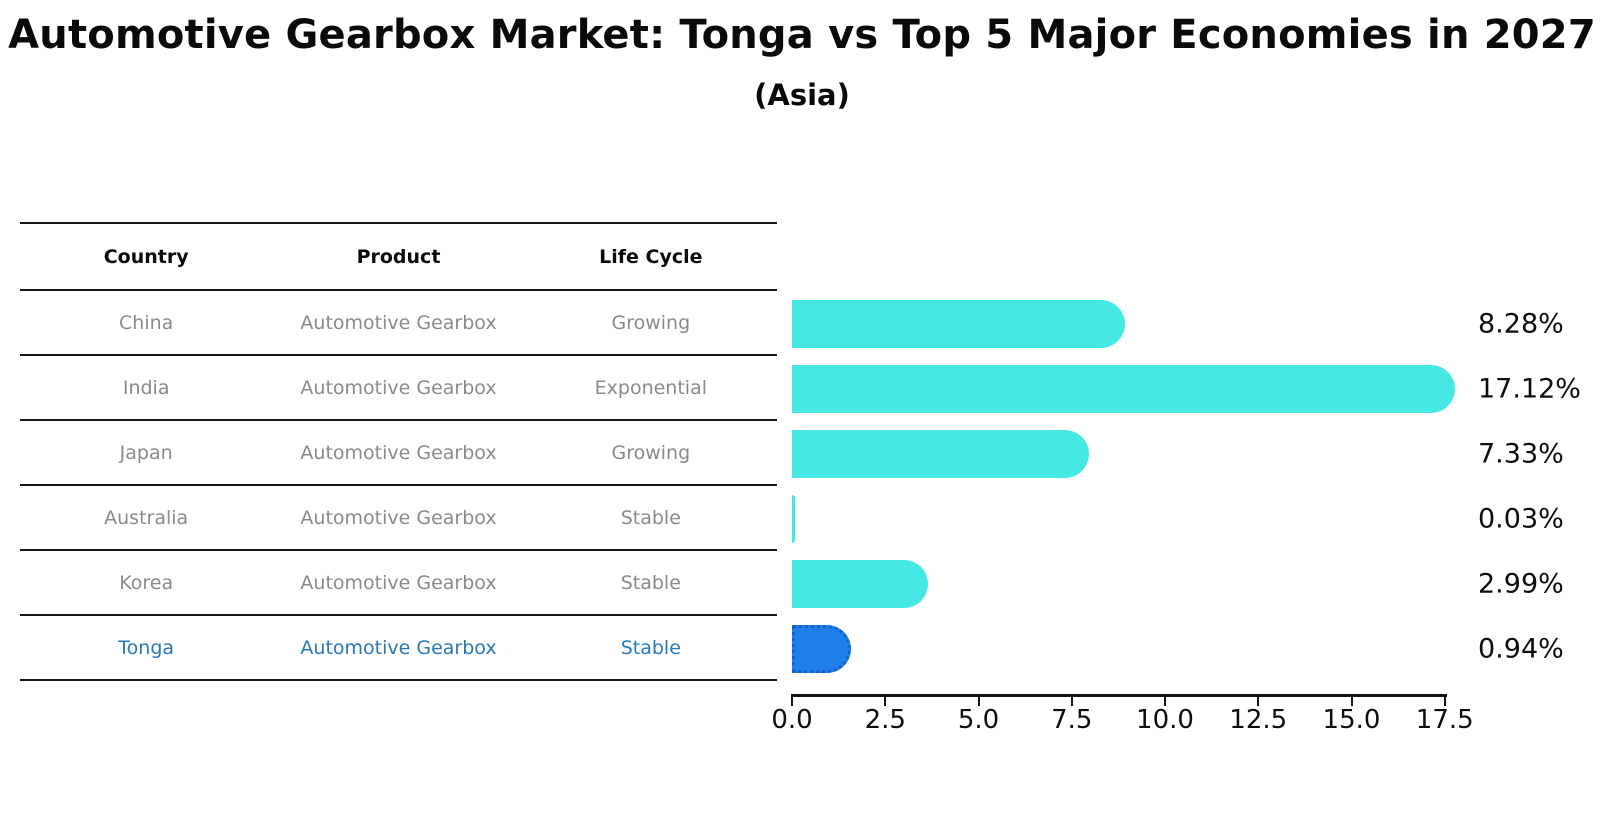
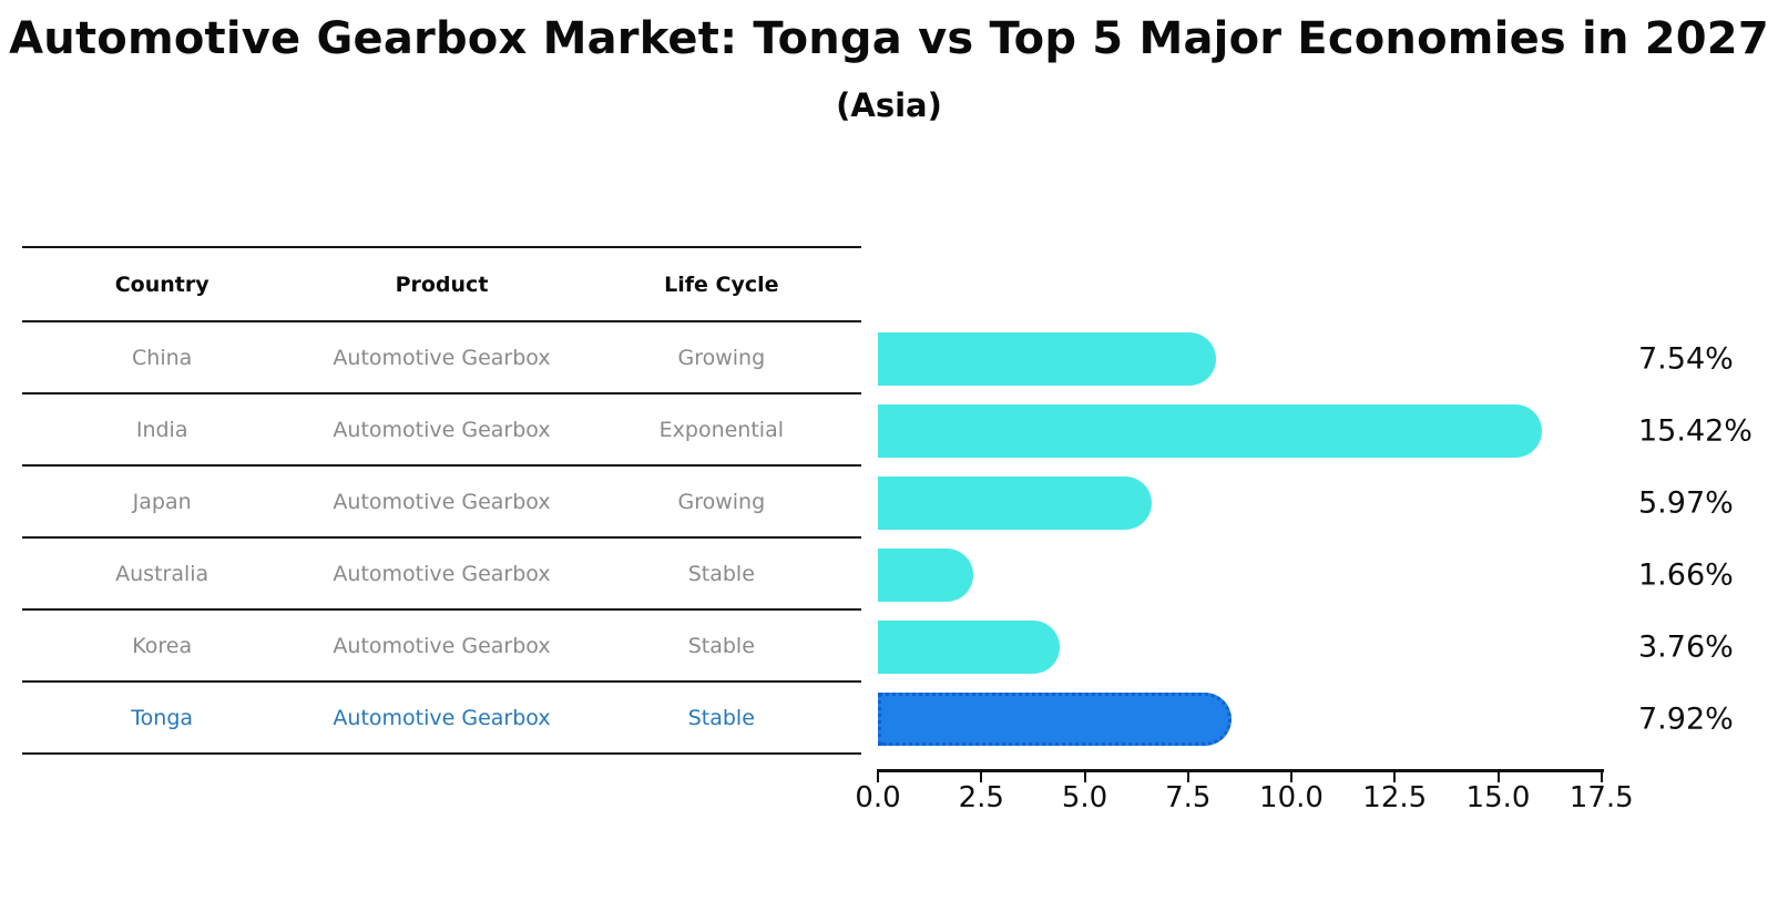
China: 8.28% -> 7.54%
India: 17.12% -> 15.42%
Japan: 7.33% -> 5.97%
Australia: 0.03% -> 1.66%
Korea: 2.99% -> 3.76%
Tonga: 0.94% -> 7.92%
